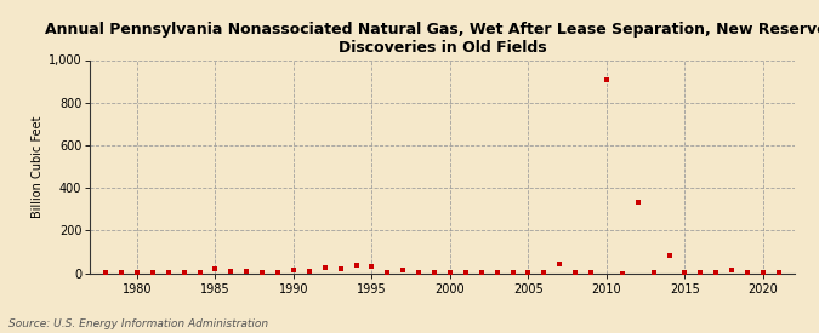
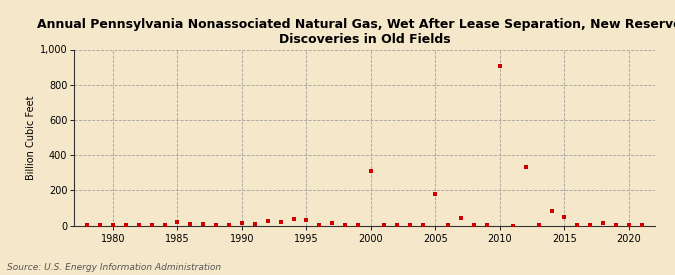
2000: 0 -> 310
2005: 0 -> 180
2015: 0 -> 50
